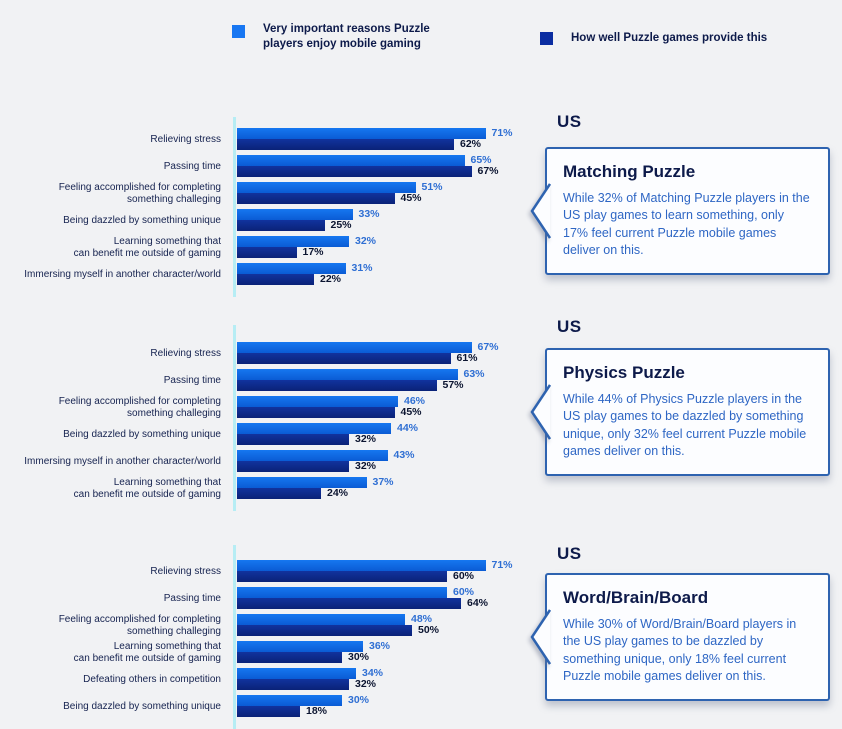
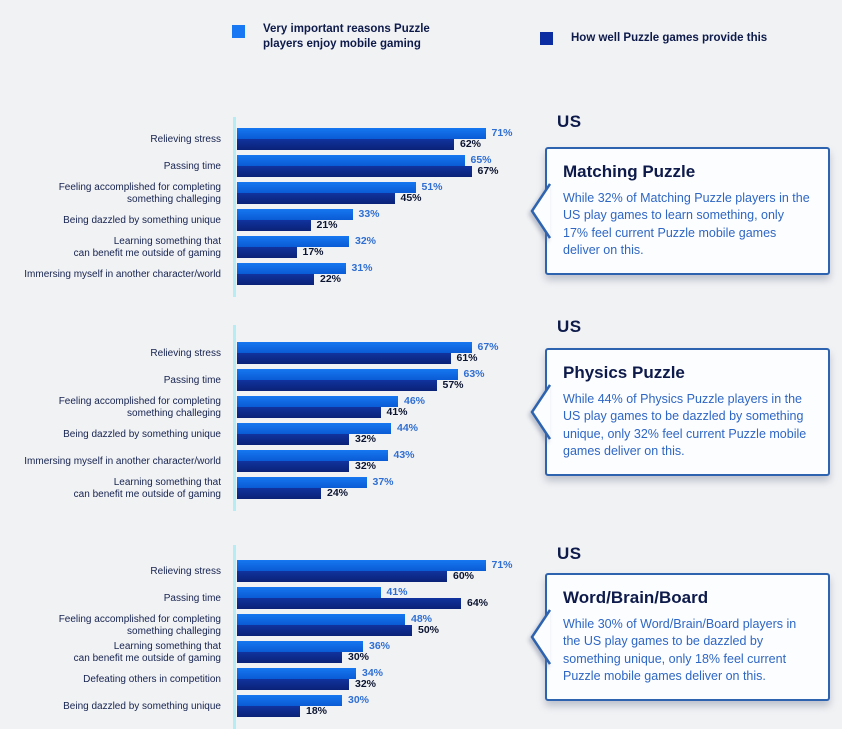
Matching Puzzle/How well Puzzle games provide this/Being dazzled by something unique: 25% -> 21%
Physics Puzzle/How well Puzzle games provide this/Feeling accomplished for completing something challeging: 45% -> 41%
Word/Brain/Board/Very important reasons Puzzle players enjoy mobile gaming/Passing time: 60% -> 41%
